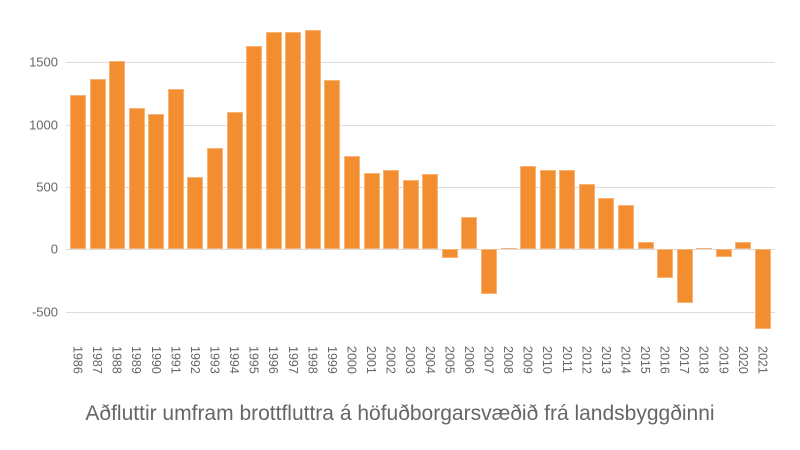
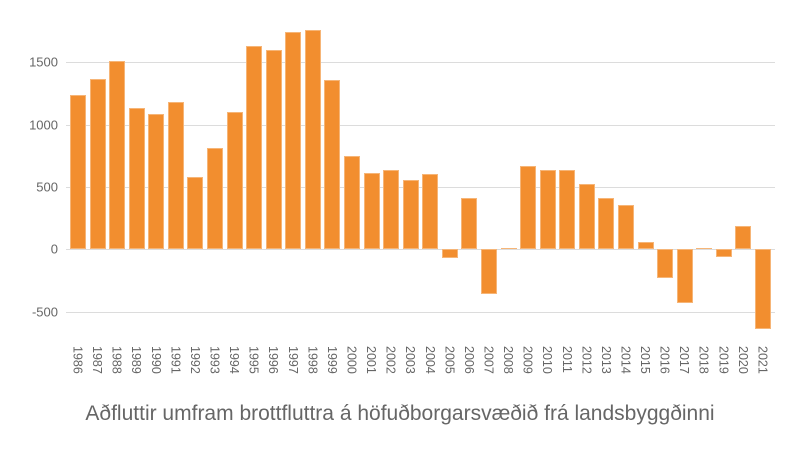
1991: 1280 -> 1180
1996: 1740 -> 1600
2006: 260 -> 410
2020: 60 -> 190
